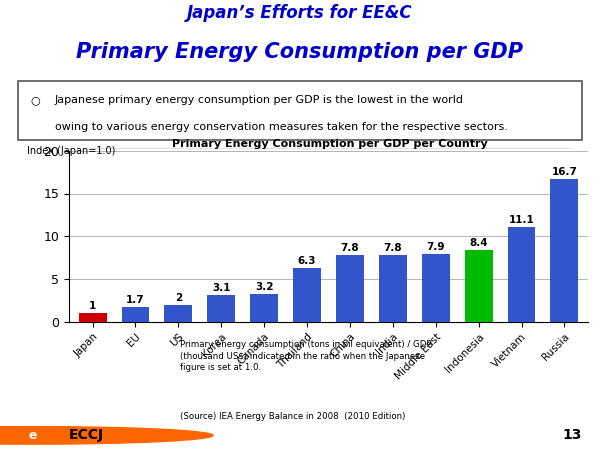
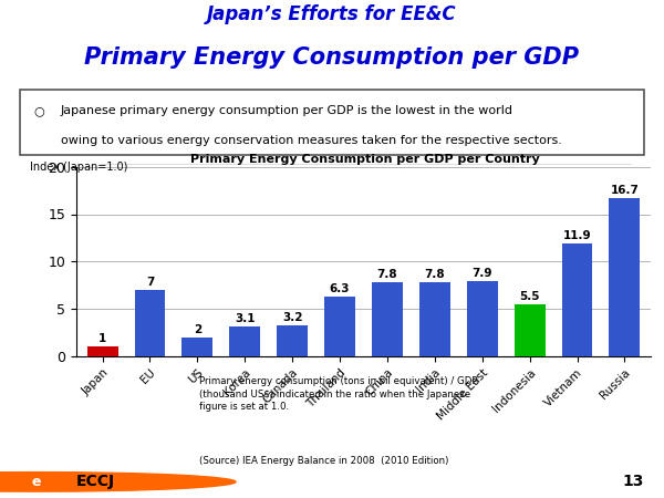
EU: 1.7 -> 7
Indonesia: 8.4 -> 5.5
Vietnam: 11.1 -> 11.9
